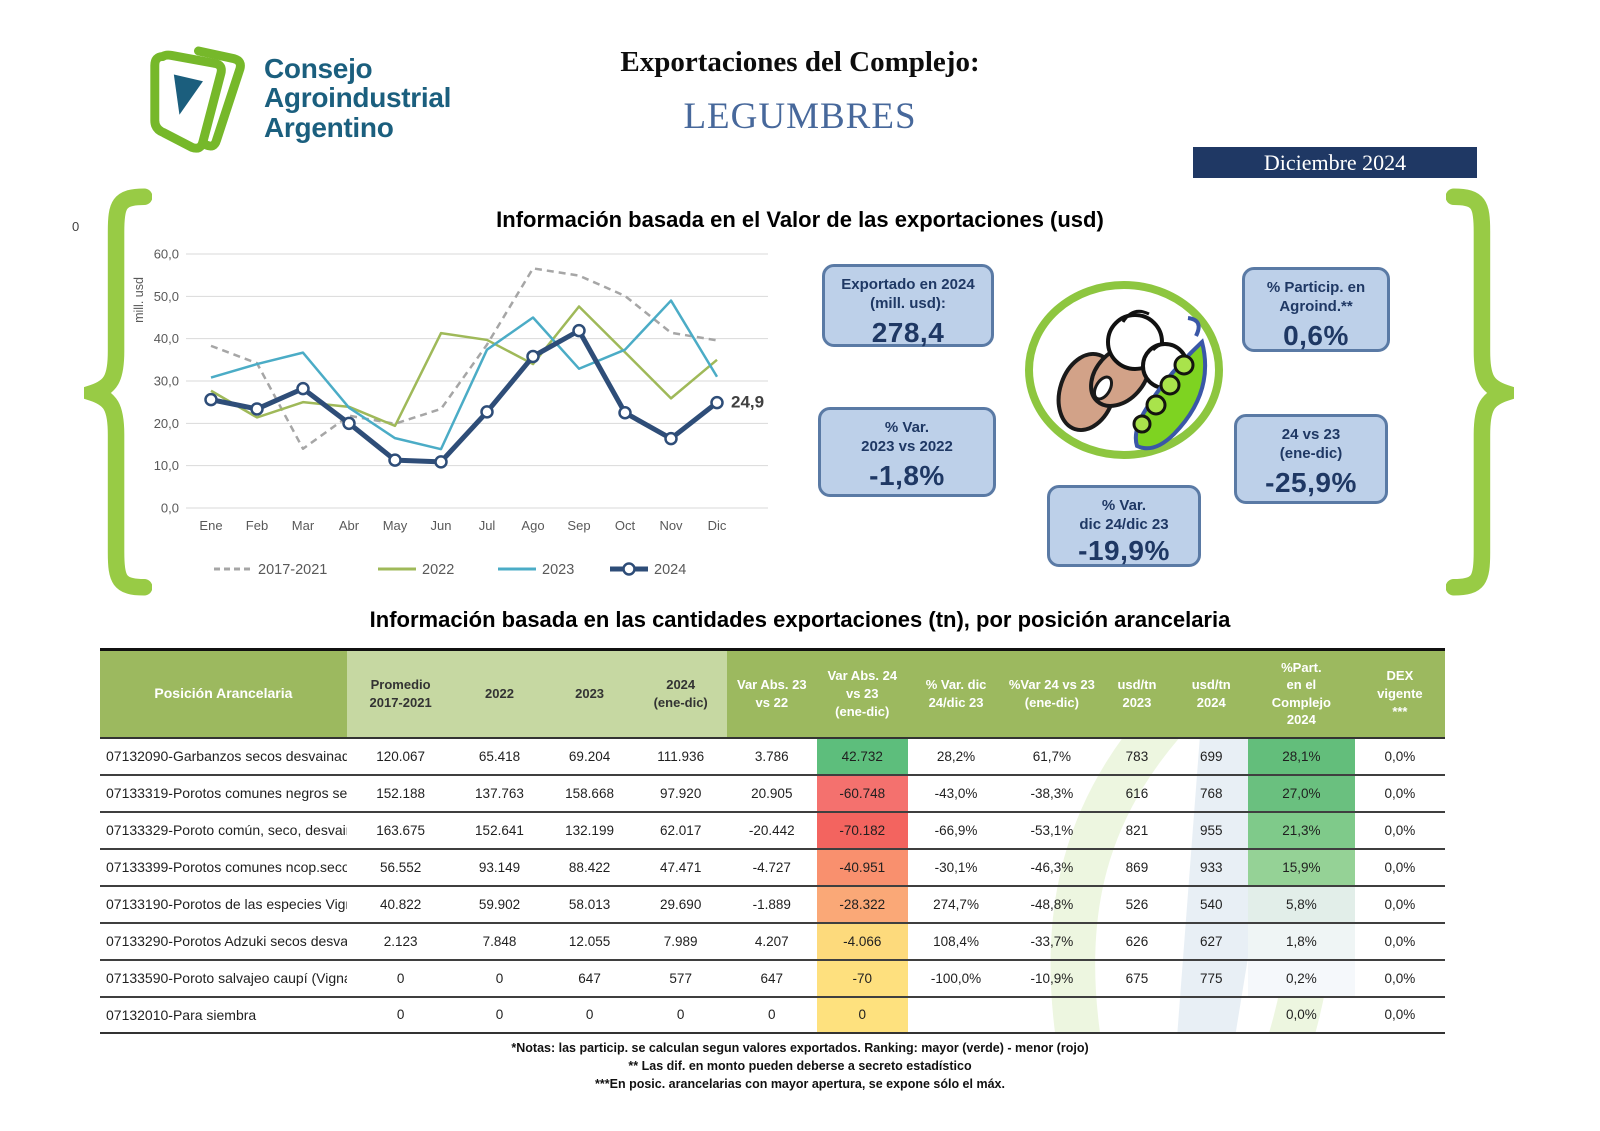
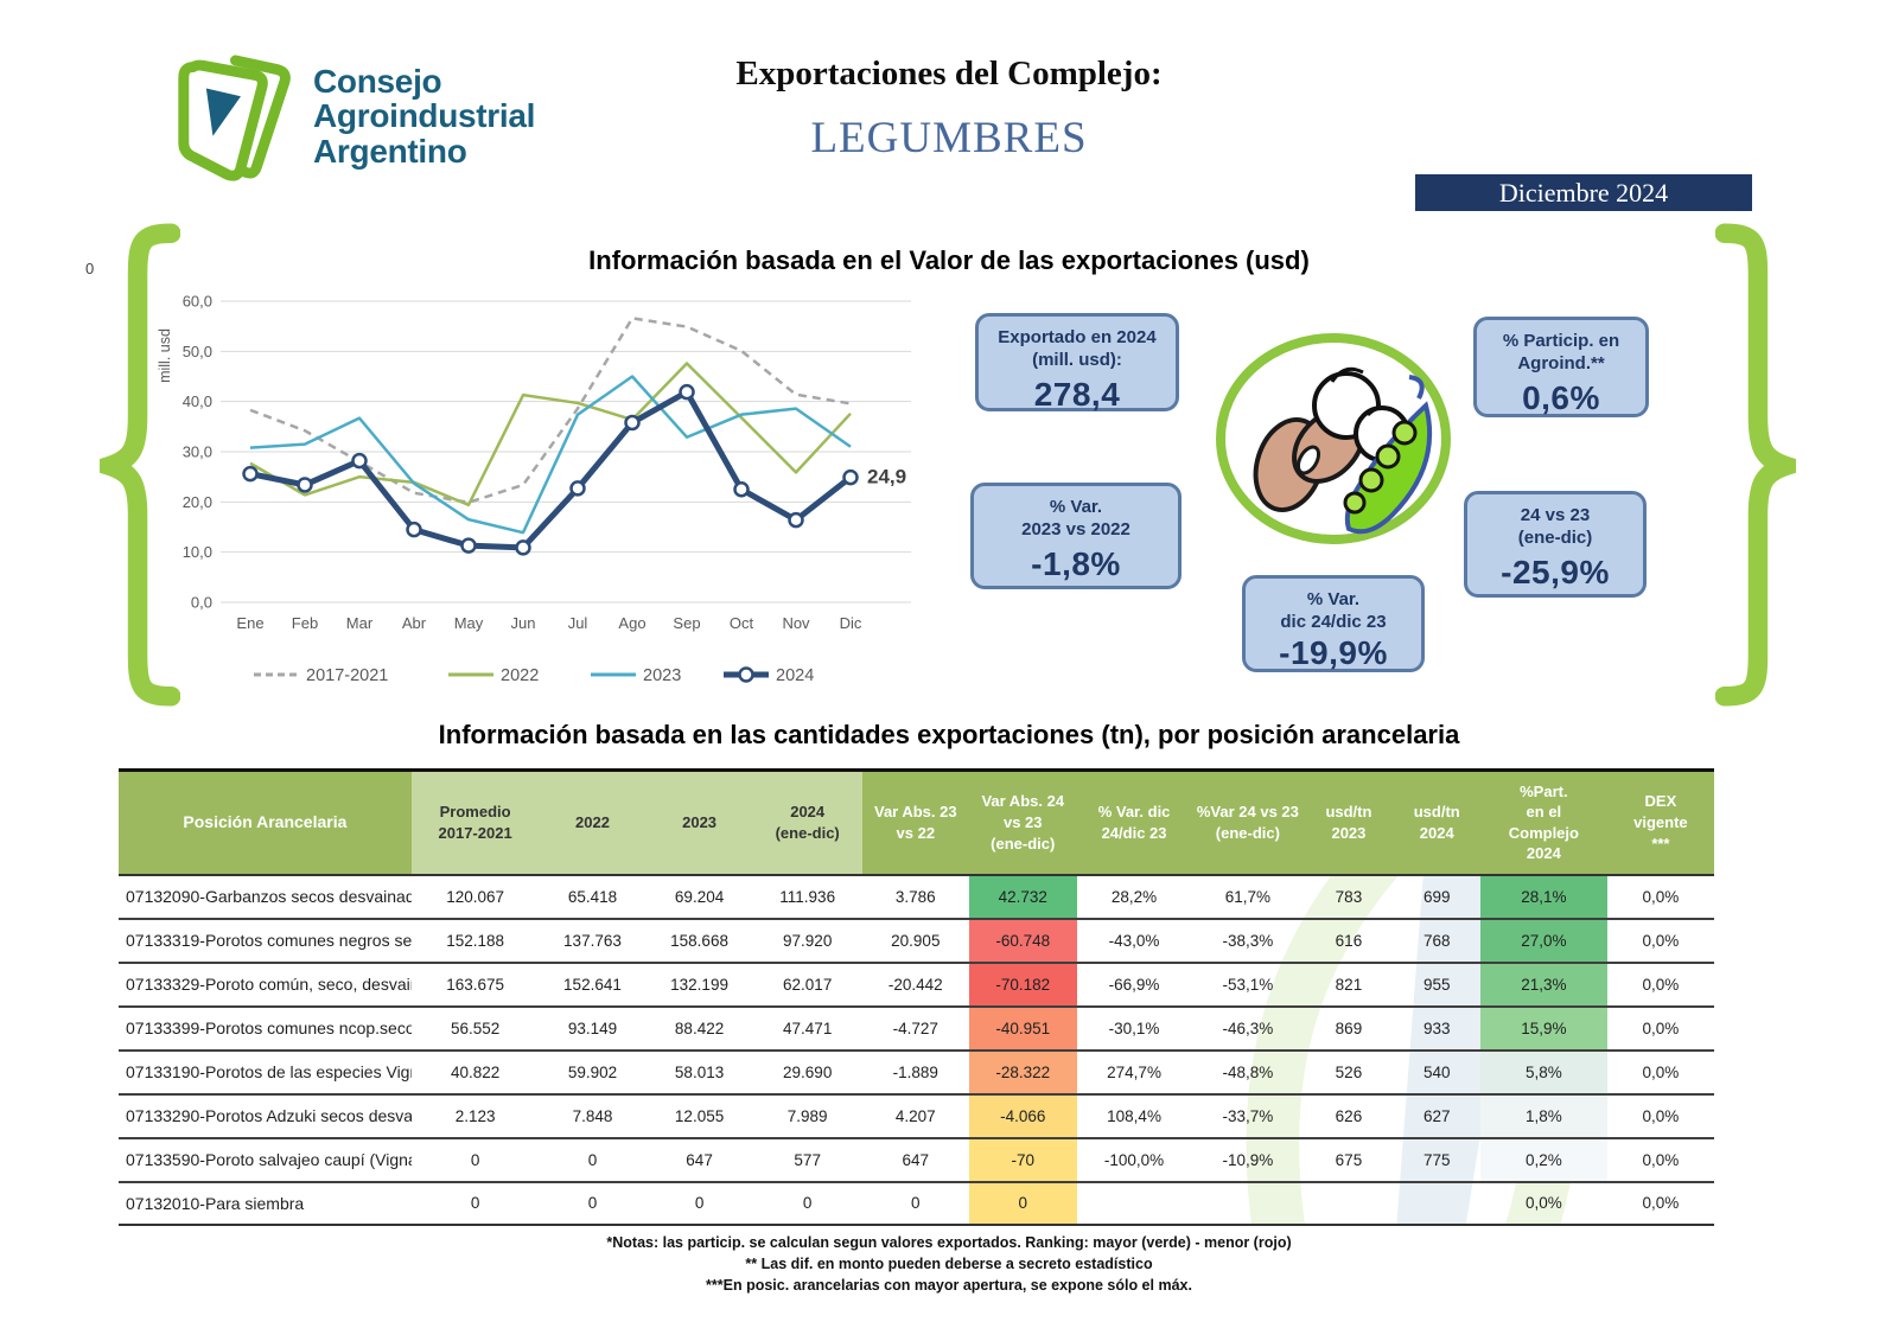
2023/Feb: 34 -> 32
2017-2021/Mar: 14 -> 28
2024/Abr: 20 -> 14
2022/Ago: 34 -> 36
2023/Nov: 49 -> 39
2022/Dic: 35 -> 38
